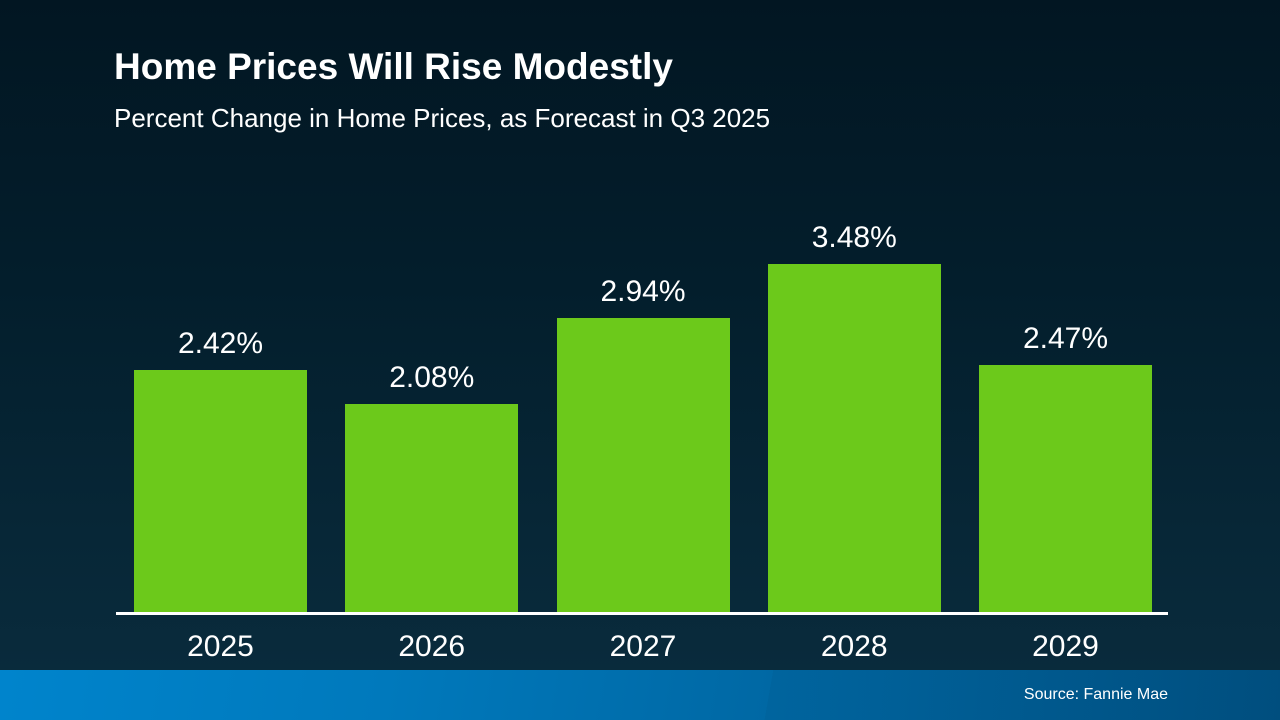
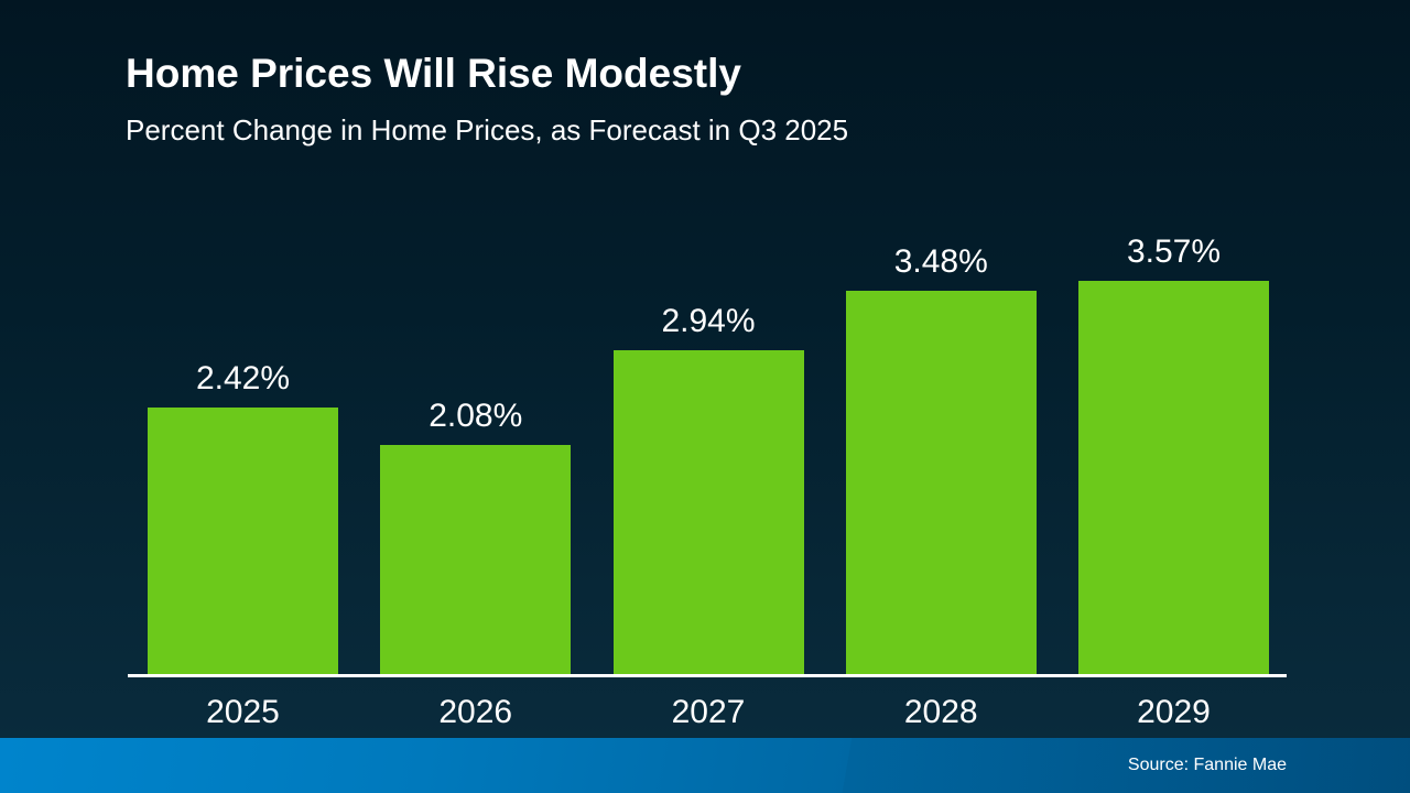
2029: 2.47% -> 3.57%
